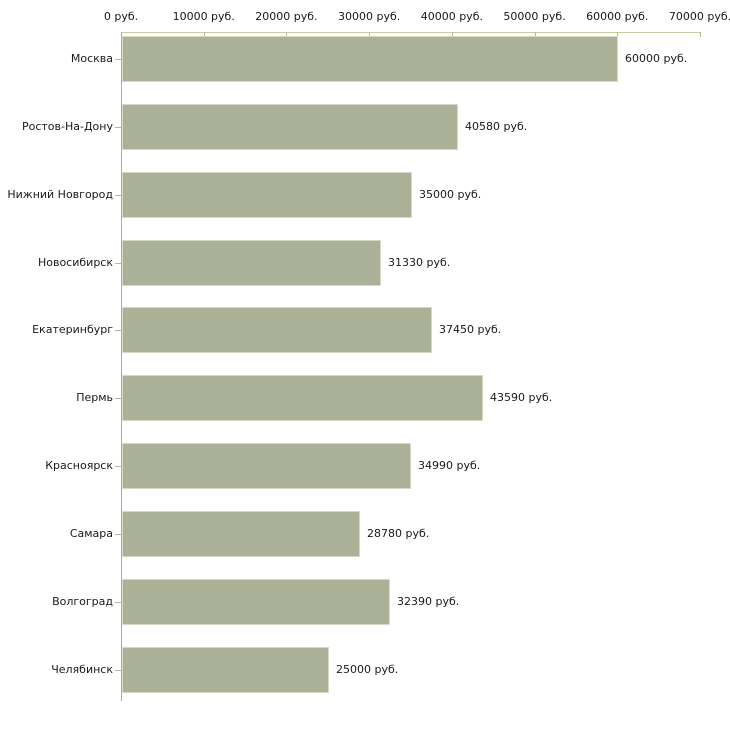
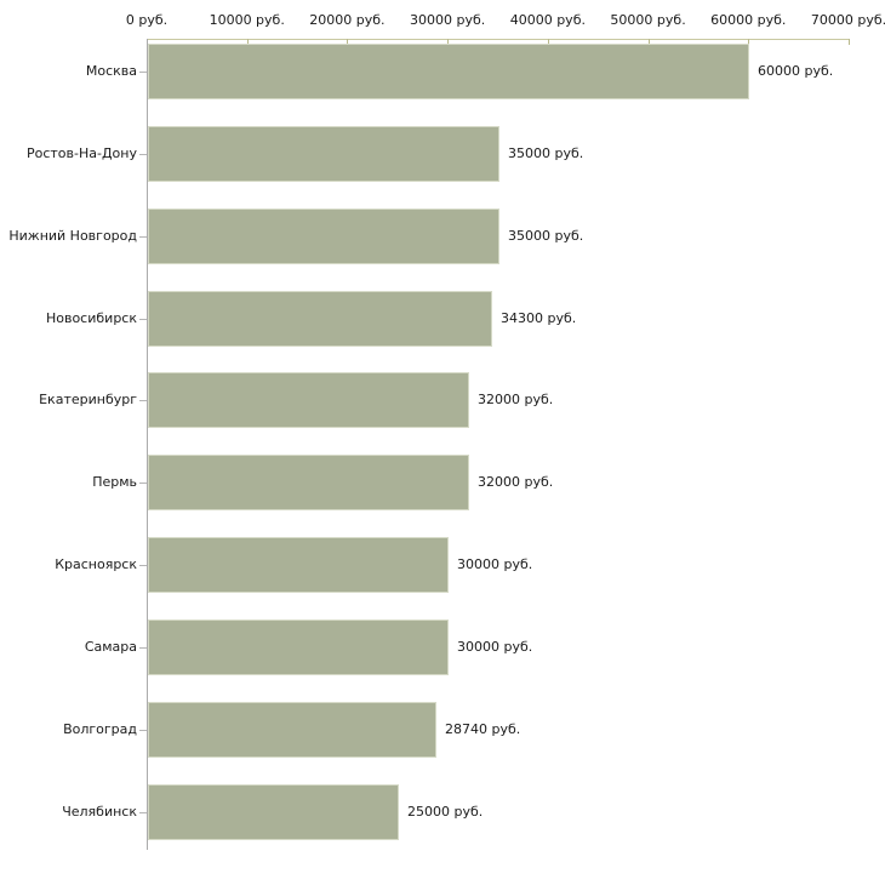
Ростов-На-Дону: 40580 -> 35000
Новосибирск: 31330 -> 34300
Екатеринбург: 37450 -> 32000
Пермь: 43590 -> 32000
Красноярск: 34990 -> 30000
Самара: 28780 -> 30000
Волгоград: 32390 -> 28740
